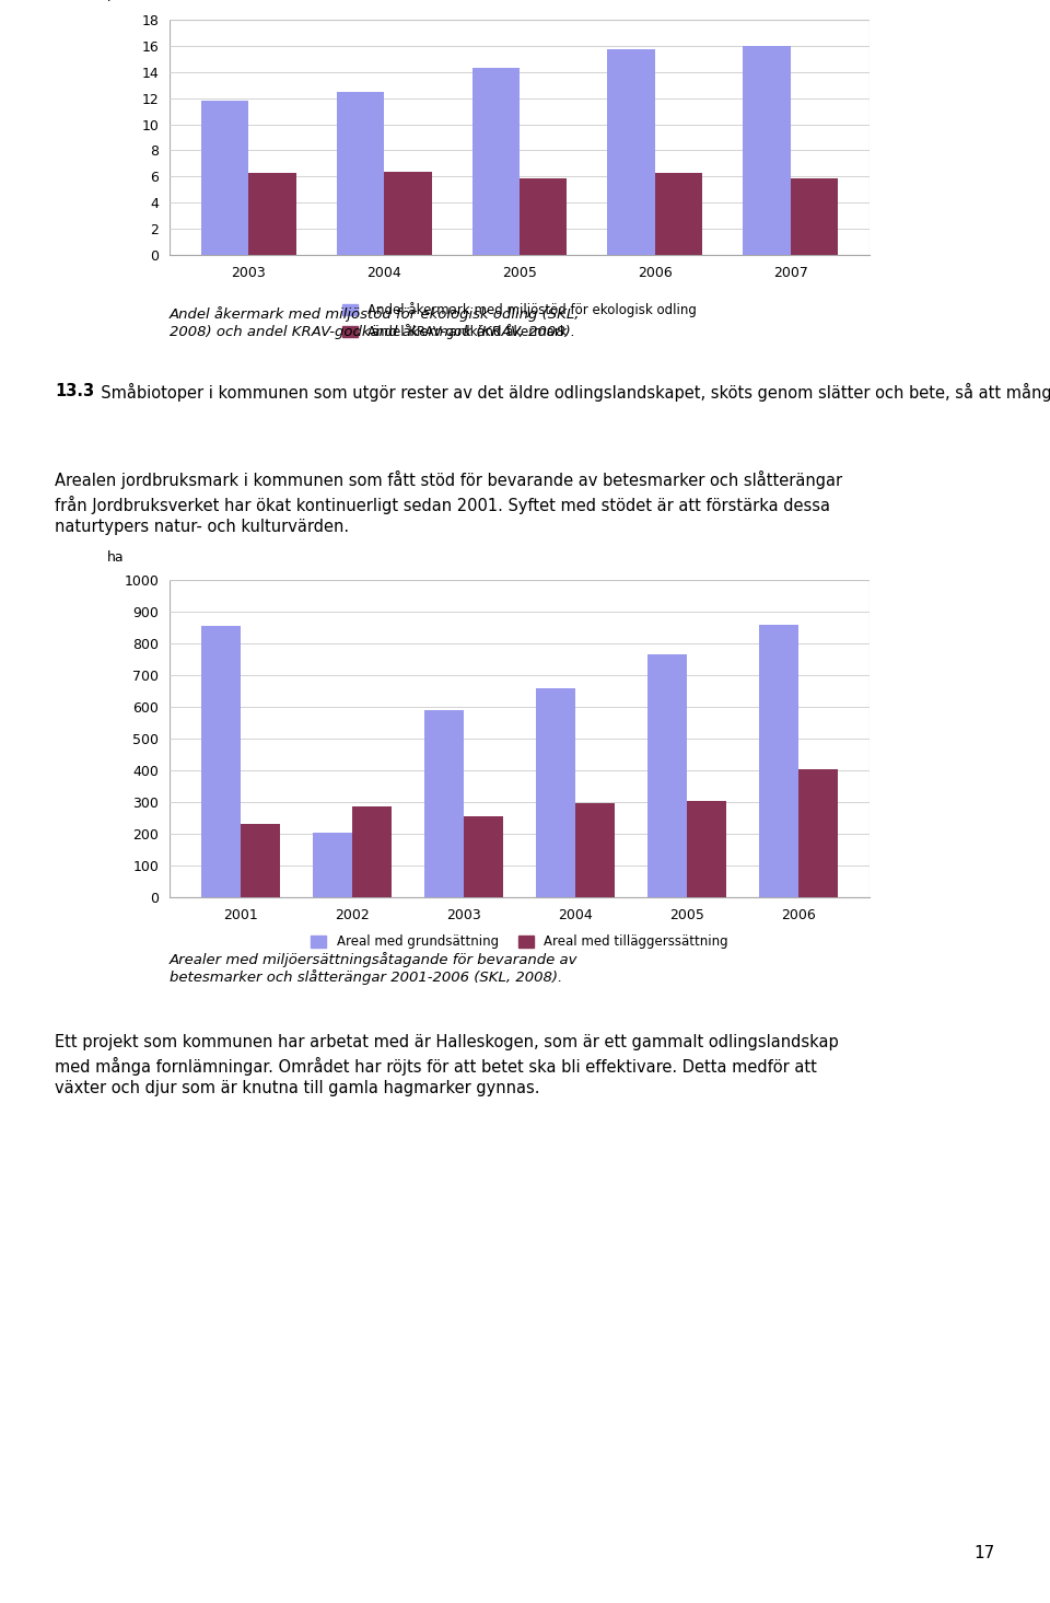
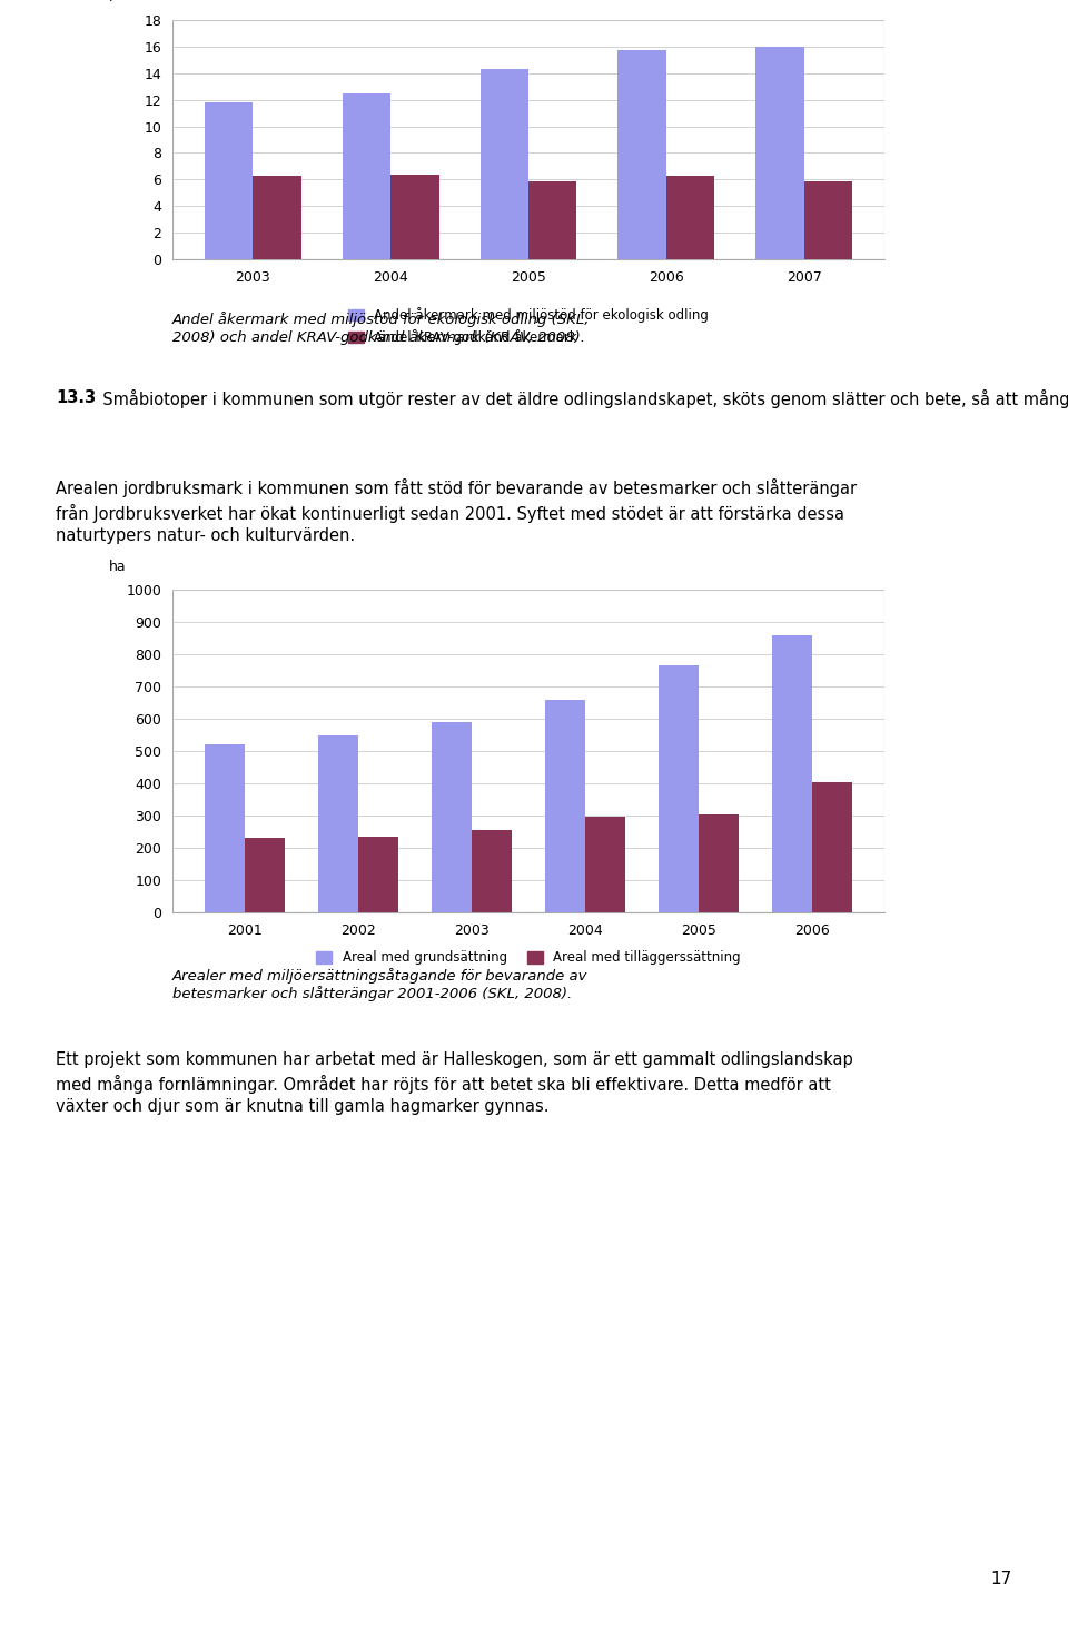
Areal med grundsättning/2001: 855 -> 520
Areal med grundsättning/2002: 205 -> 550
Areal med tilläggerssättning/2002: 285 -> 235
